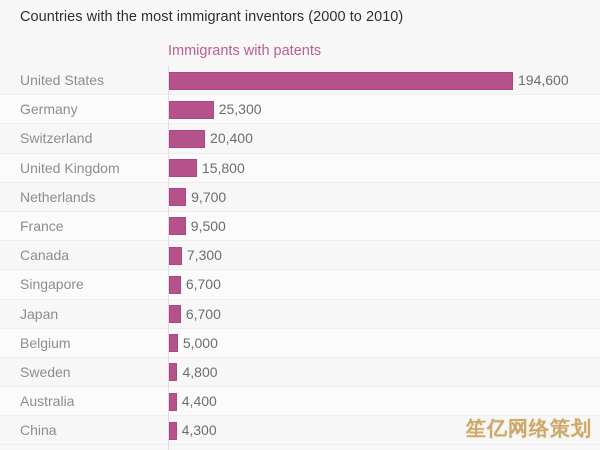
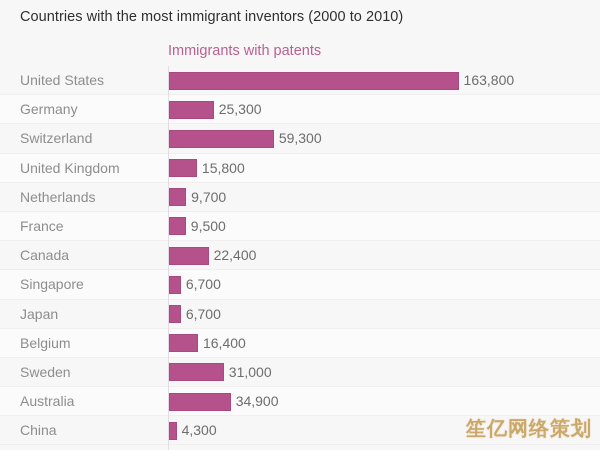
United States: 194,600 -> 163,800
Switzerland: 20,400 -> 59,300
Canada: 7,300 -> 22,400
Belgium: 5,000 -> 16,400
Sweden: 4,800 -> 31,000
Australia: 4,400 -> 34,900
